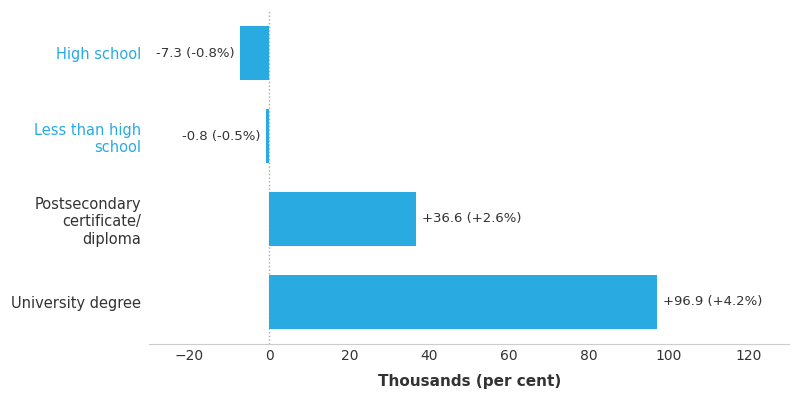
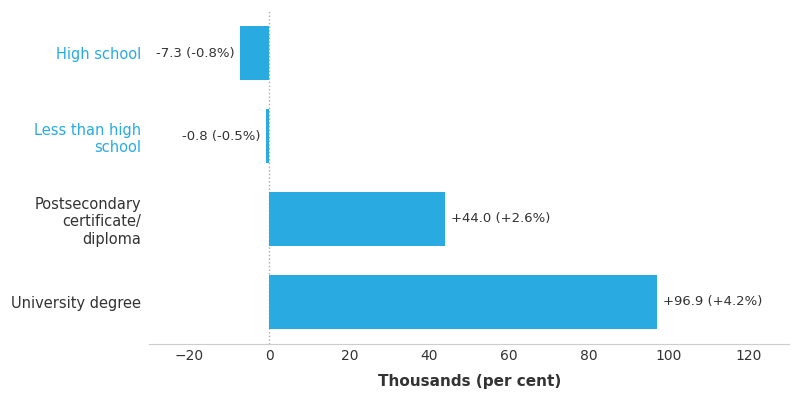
Postsecondary certificate/ diploma: +36.6 -> +44.0
